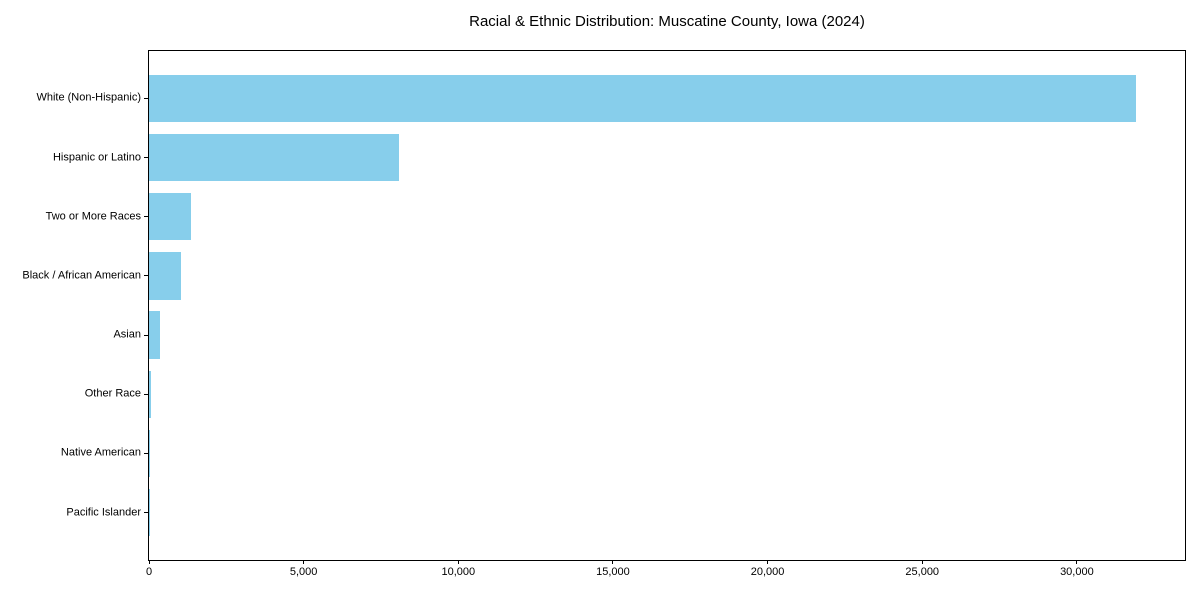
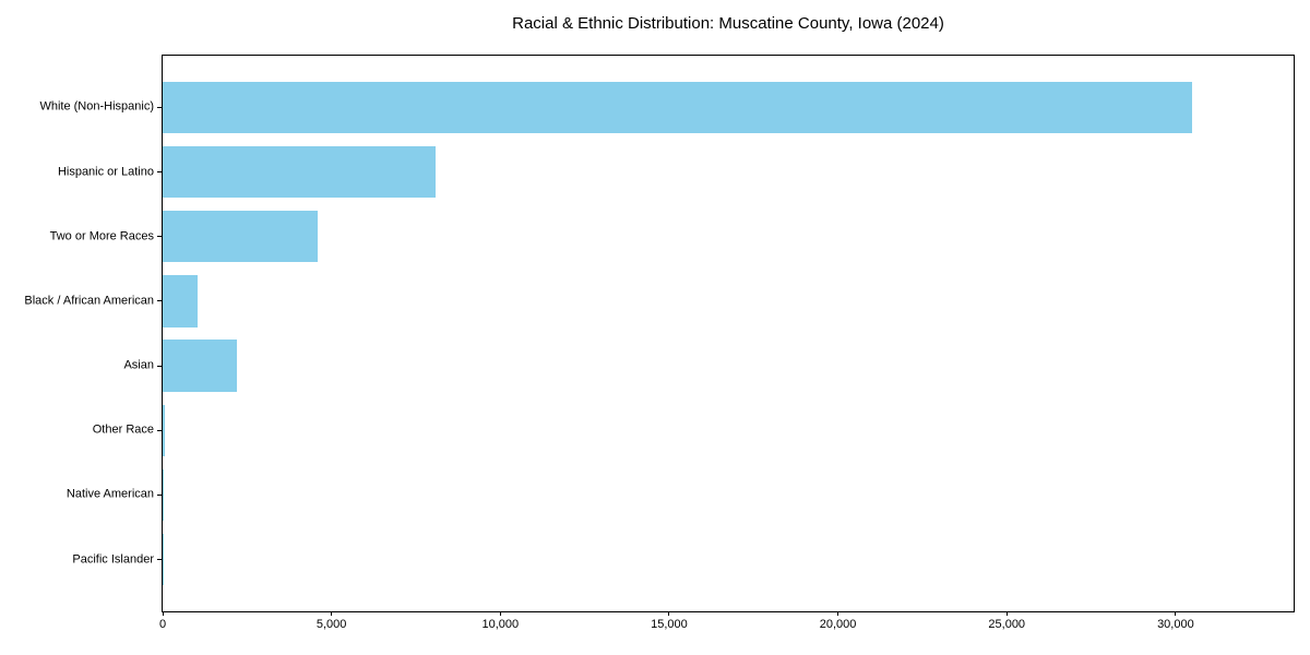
White (Non-Hispanic): 31900 -> 30500
Two or More Races: 1400 -> 4600
Asian: 400 -> 2200
